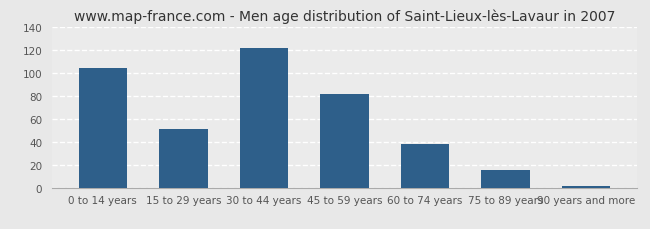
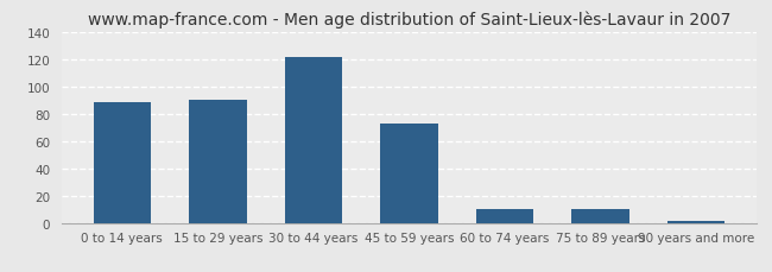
0 to 14 years: 104 -> 88
15 to 29 years: 51 -> 90
45 to 59 years: 81 -> 73
60 to 74 years: 38 -> 10
75 to 89 years: 15 -> 10
